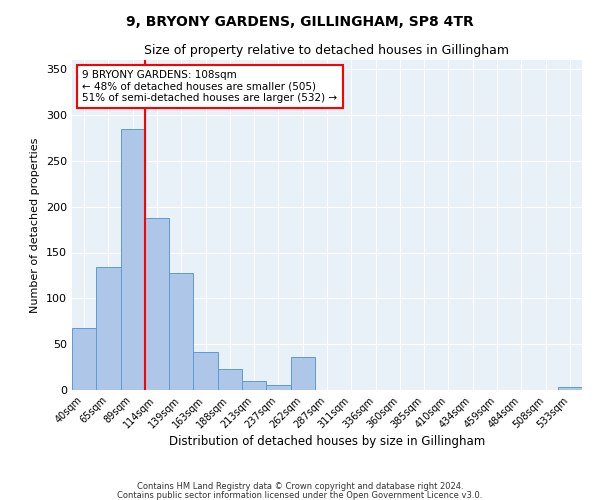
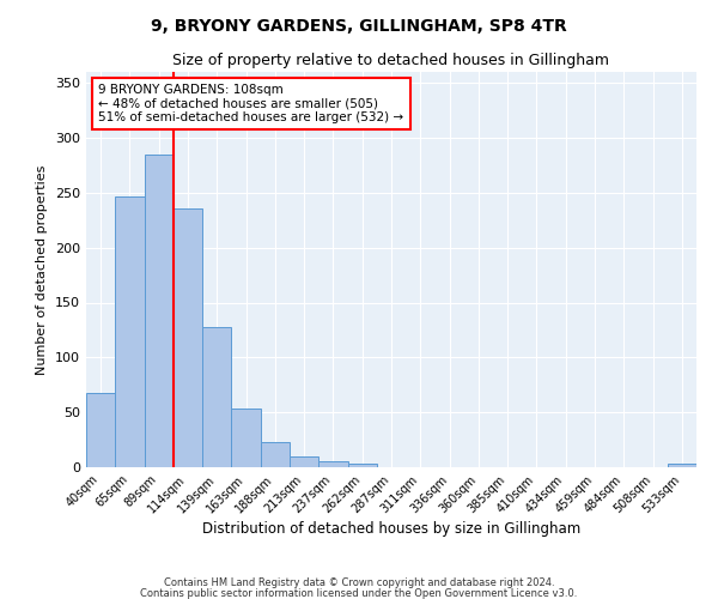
65sqm: 134 -> 247
114sqm: 188 -> 236
163sqm: 42 -> 53
262sqm: 36 -> 3
